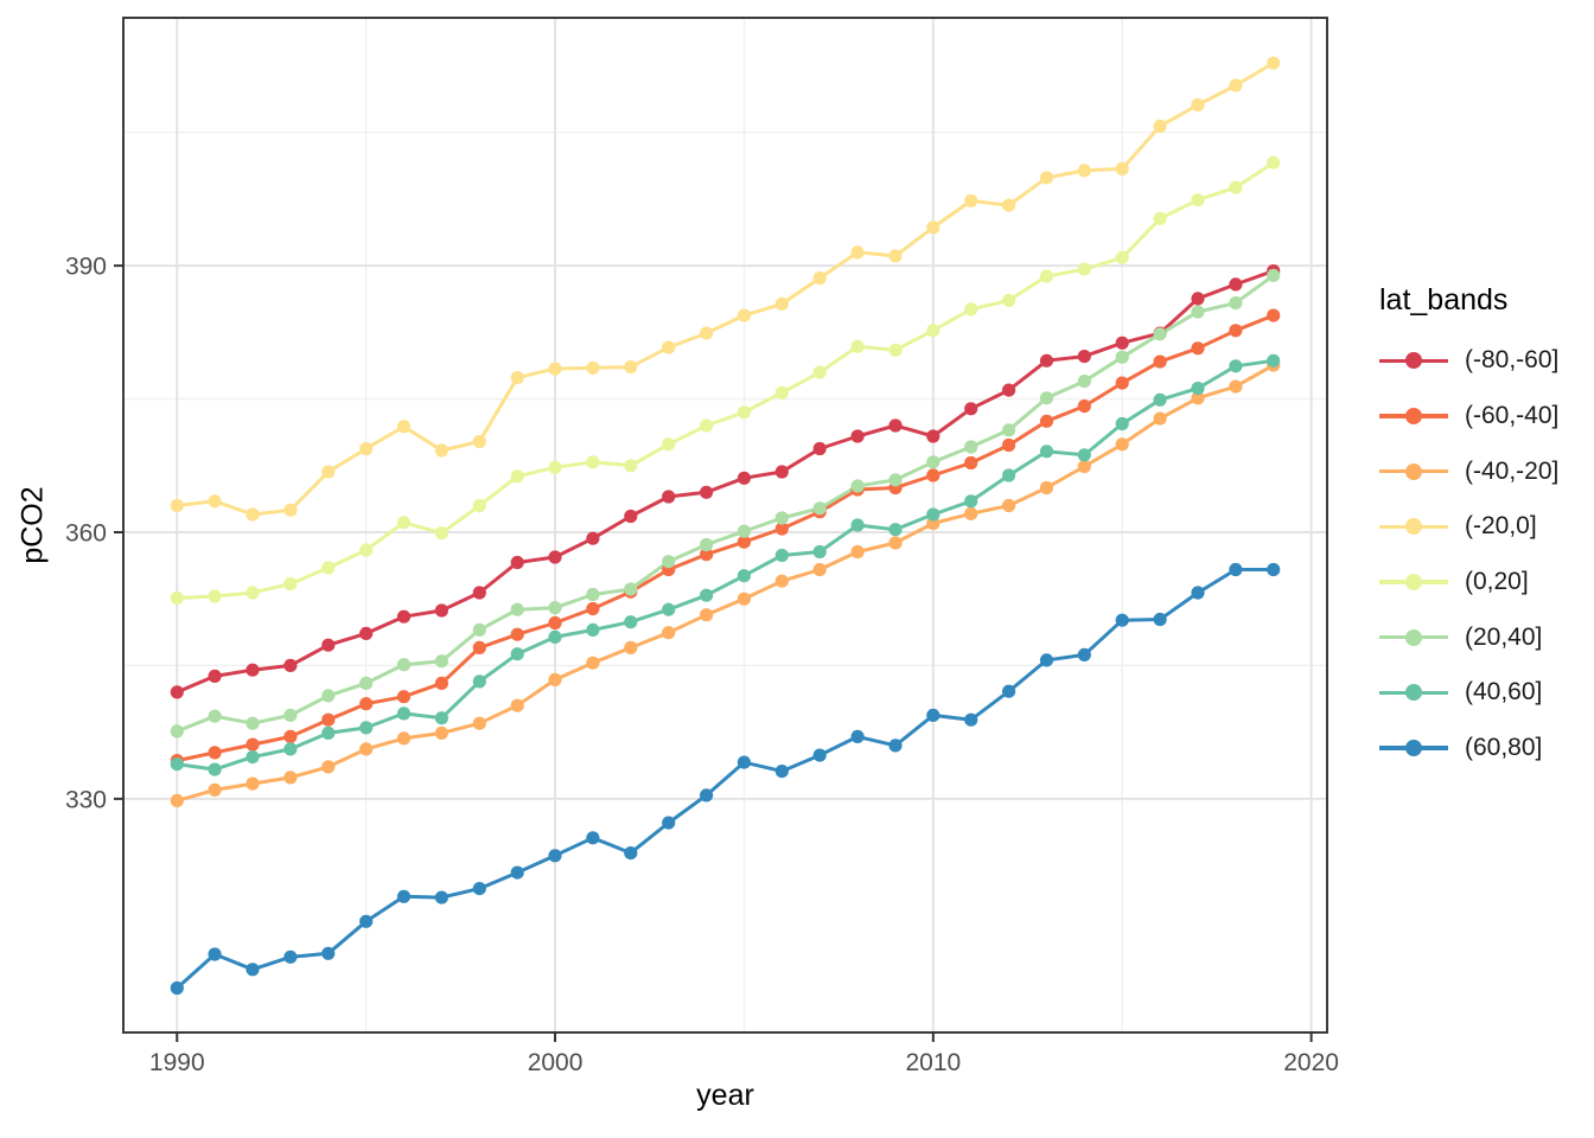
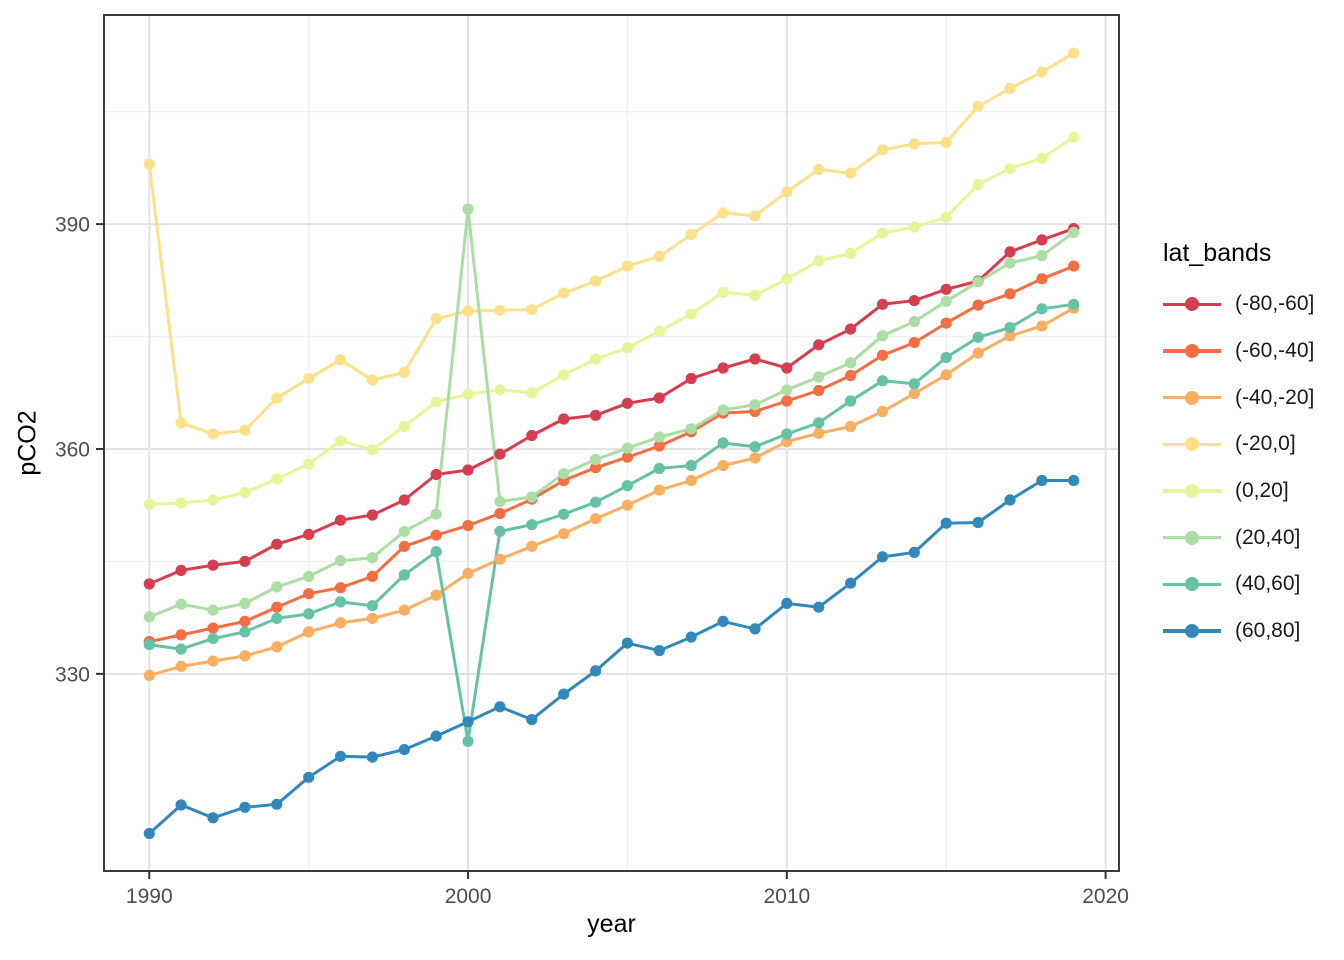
(-20,0]/1990: 363 -> 398
(20,40]/2000: 352 -> 392
(40,60]/2000: 348 -> 321
